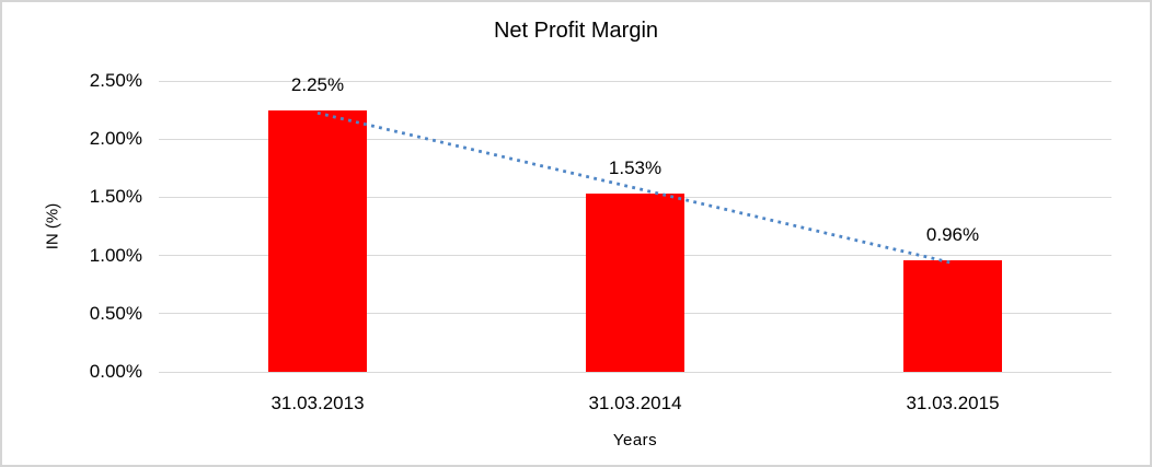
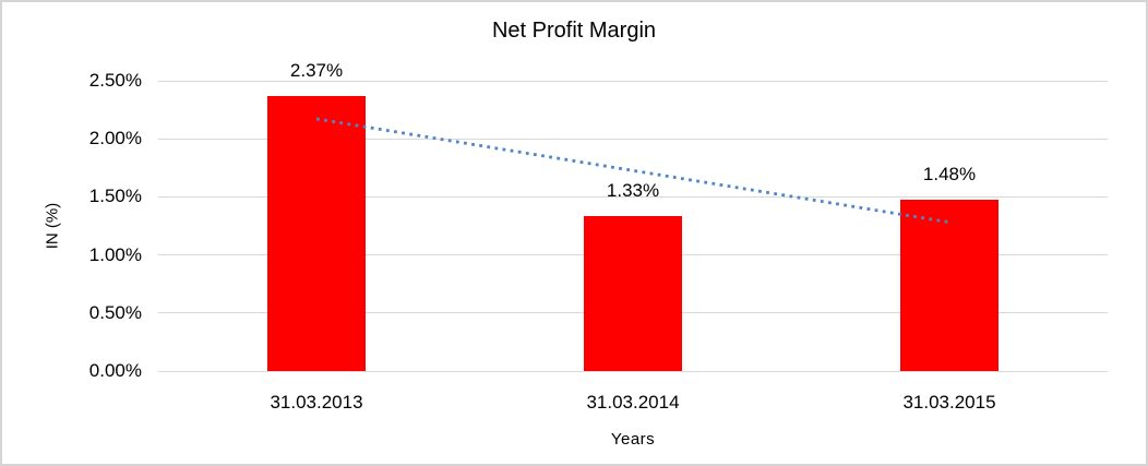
31.03.2013: 2.25% -> 2.37%
31.03.2014: 1.53% -> 1.33%
31.03.2015: 0.96% -> 1.48%
